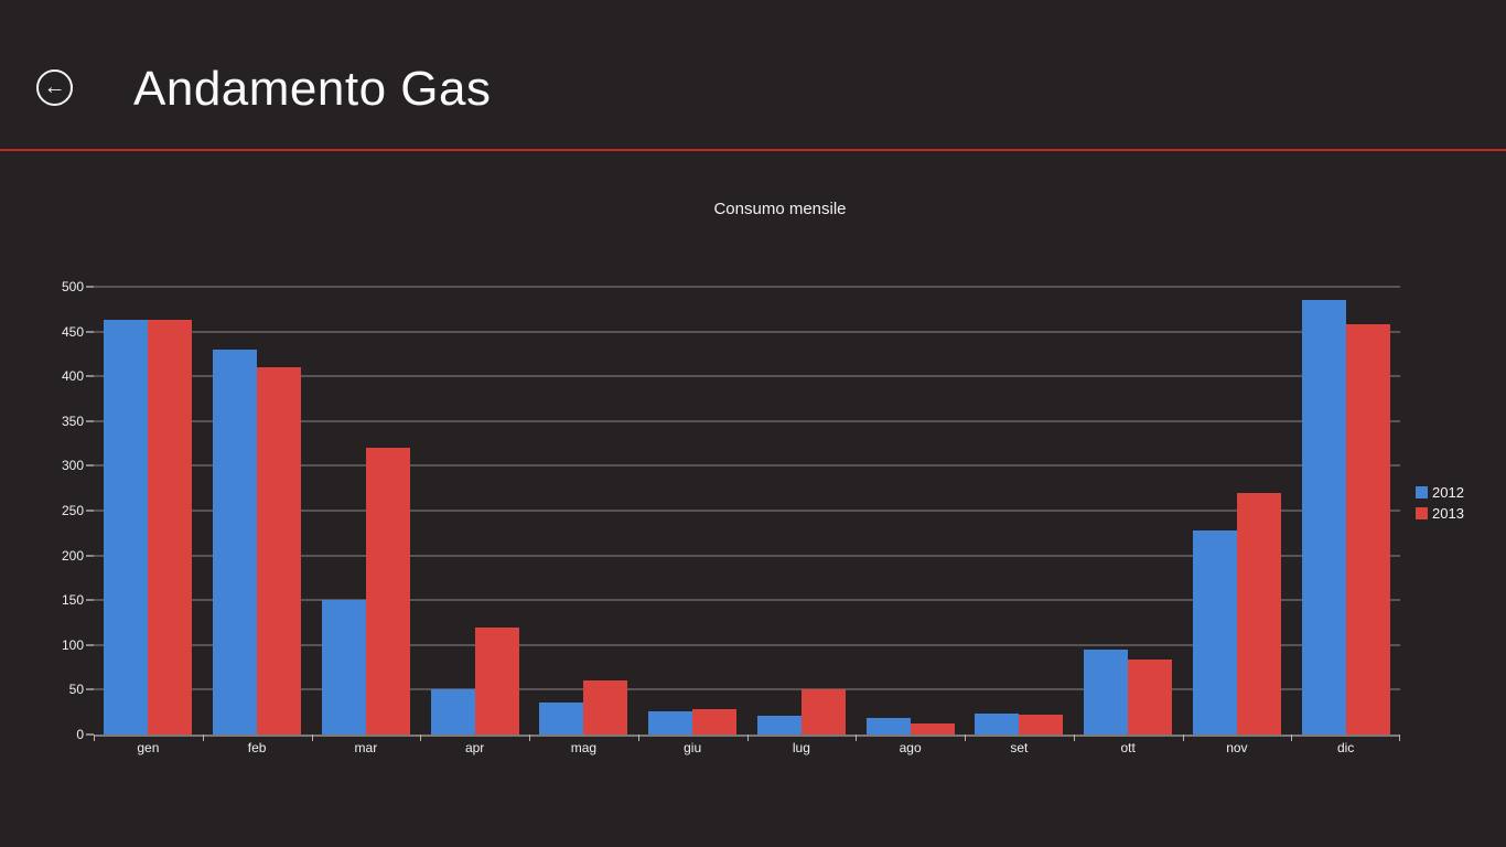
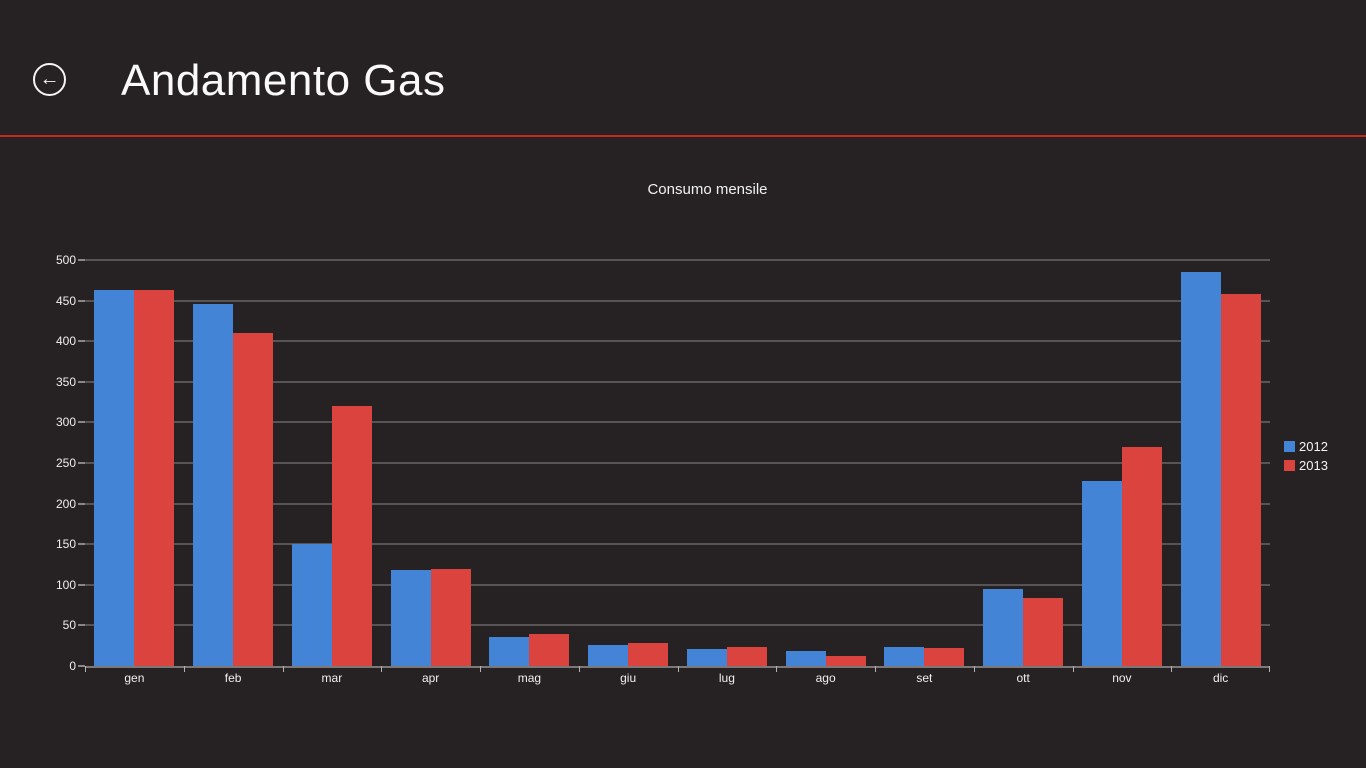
2012/feb: 430 -> 450
2012/apr: 50 -> 120
2013/mag: 60 -> 40
2013/lug: 50 -> 20
